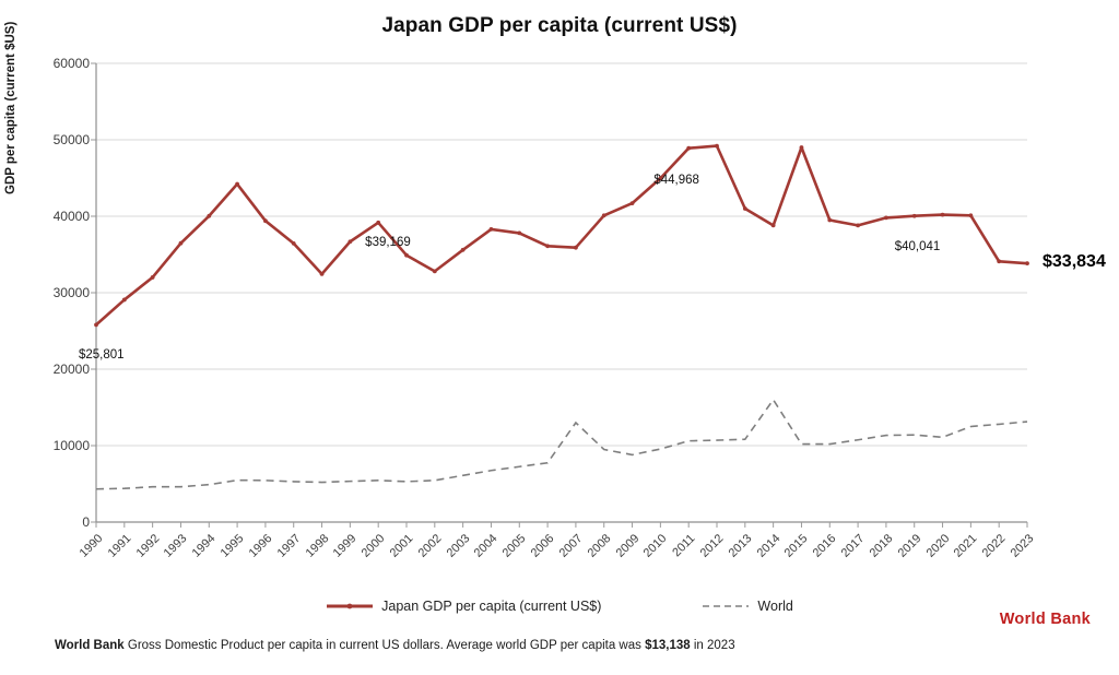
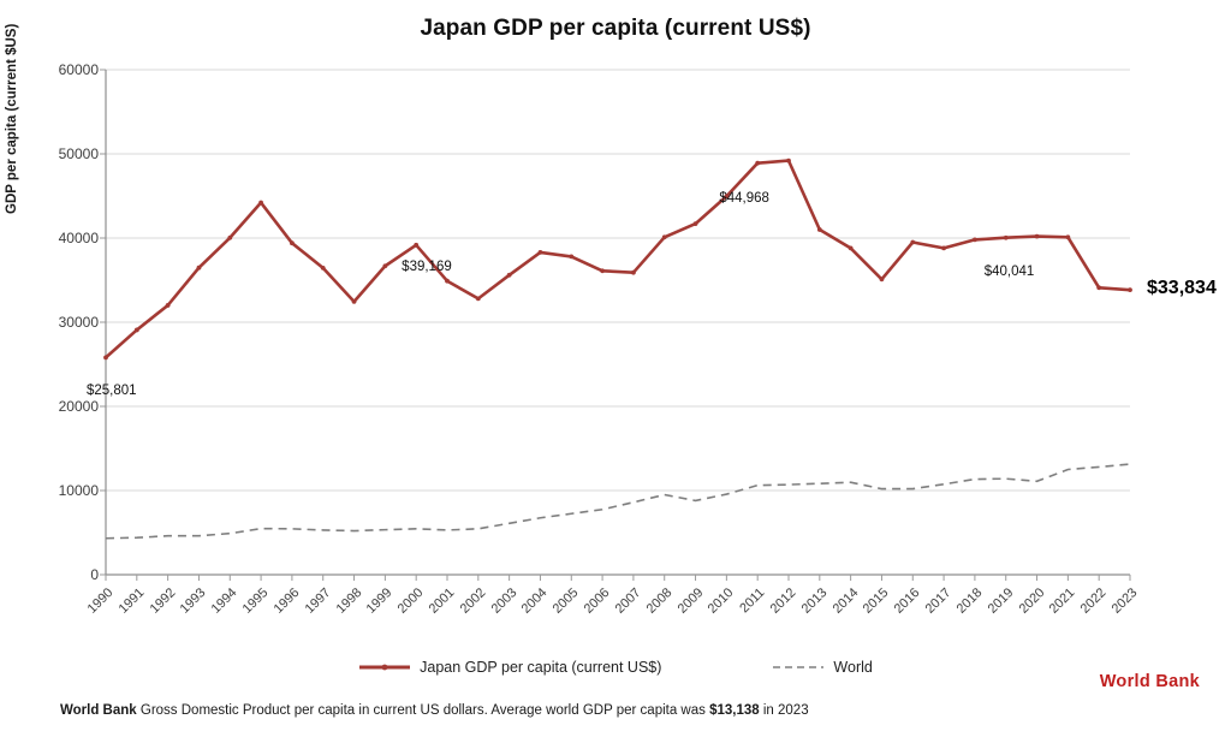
World/2007: 13000 -> 9000
World/2014: 16000 -> 11000
Japan GDP per capita (current US$)/2015: 49000 -> 35000
